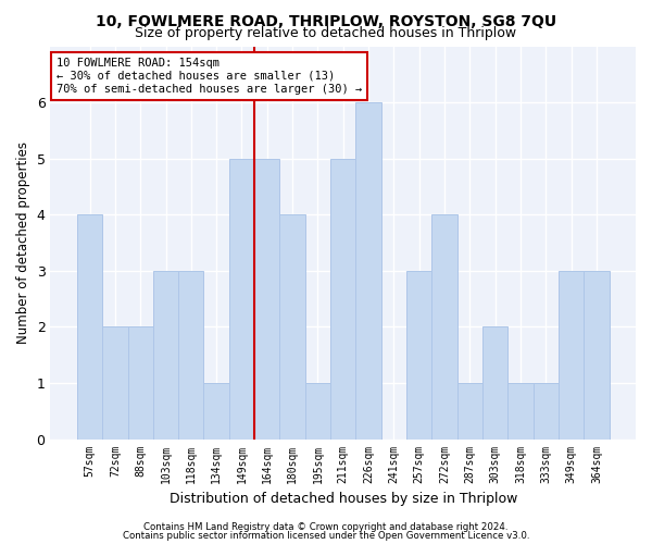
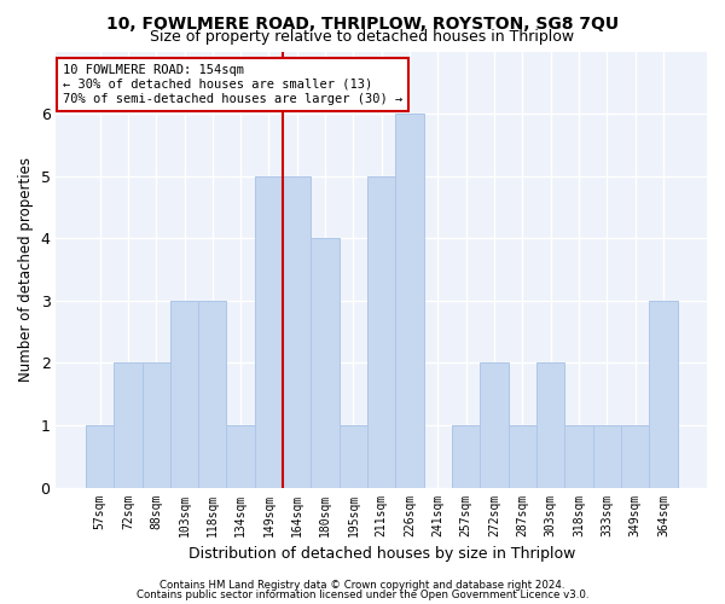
57sqm: 4 -> 1
257sqm: 3 -> 1
272sqm: 4 -> 2
349sqm: 3 -> 1
